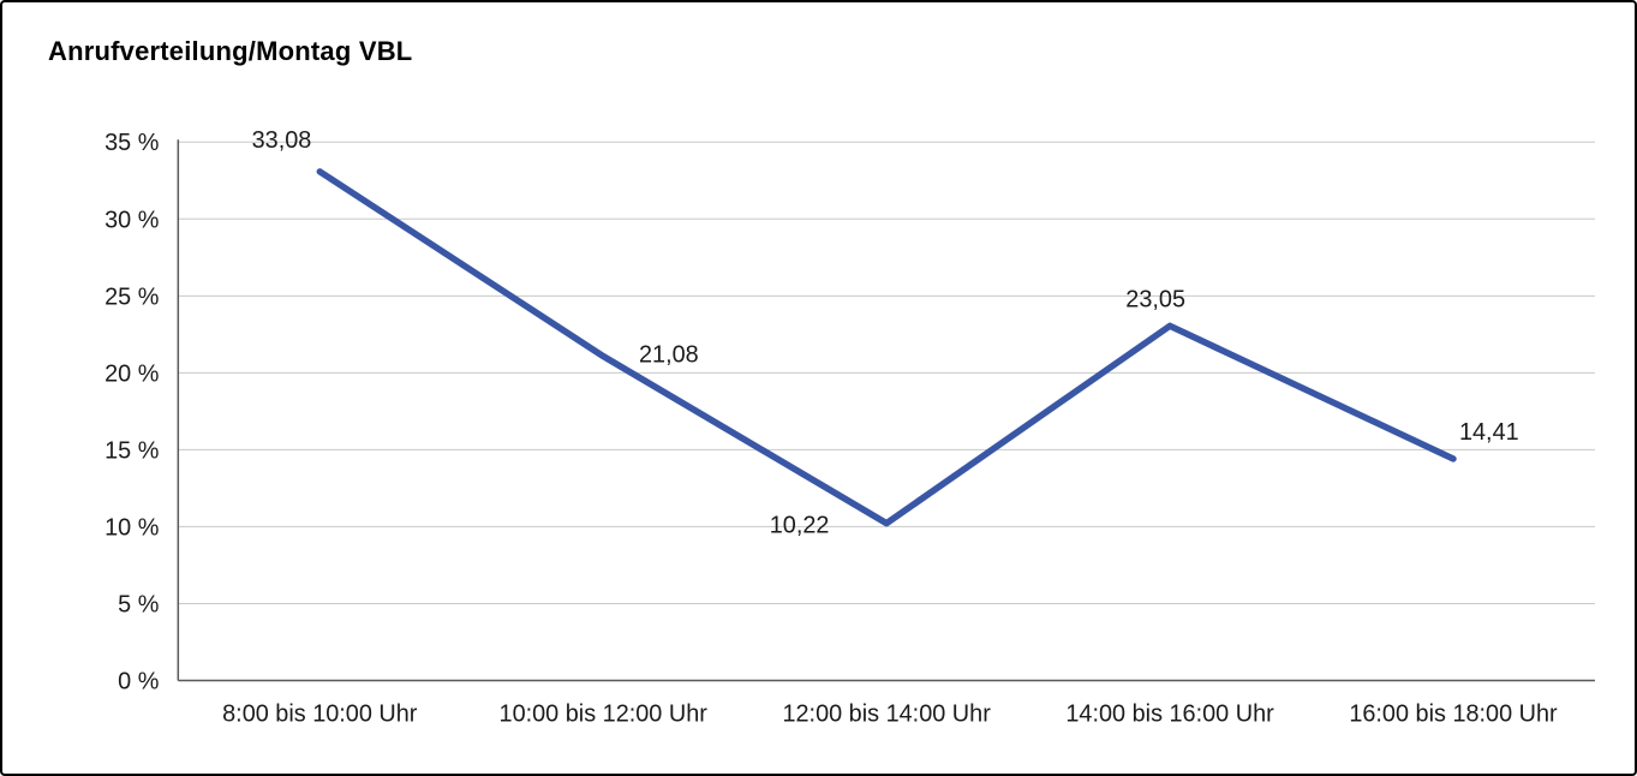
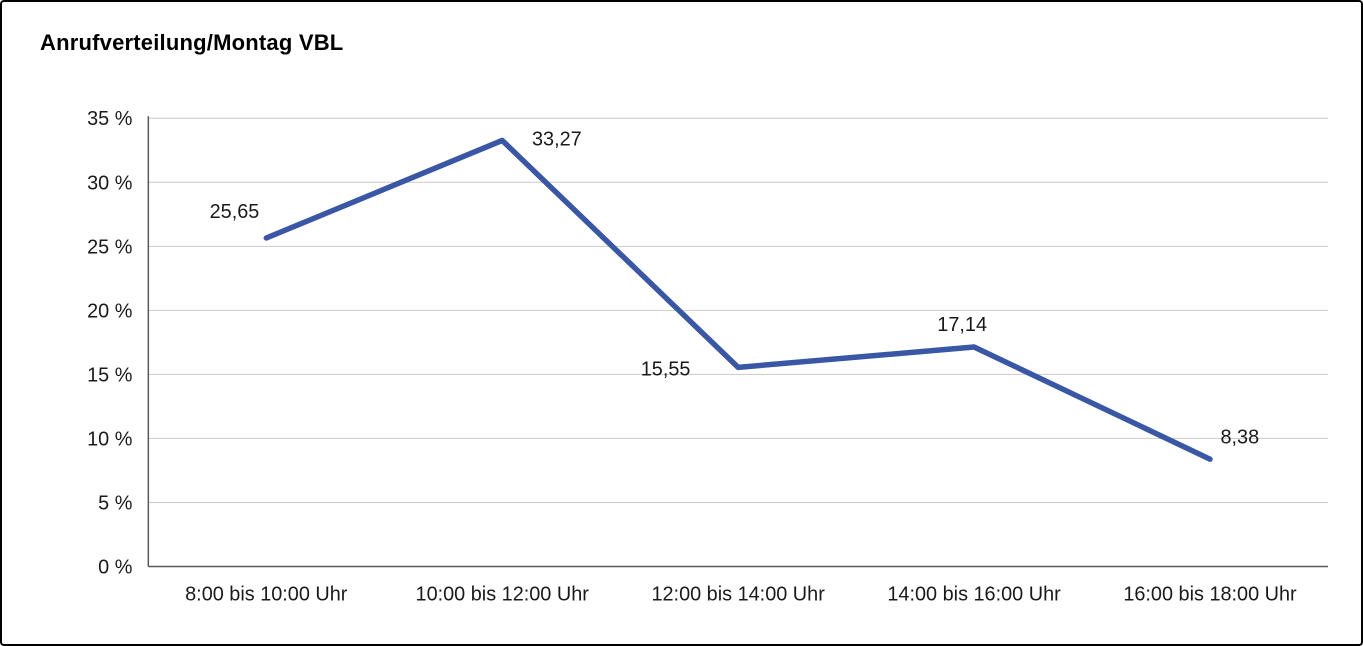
8:00 bis 10:00 Uhr: 33,08 -> 25,65
10:00 bis 12:00 Uhr: 21,08 -> 33,27
12:00 bis 14:00 Uhr: 10,22 -> 15,55
14:00 bis 16:00 Uhr: 23,05 -> 17,14
16:00 bis 18:00 Uhr: 14,41 -> 8,38
